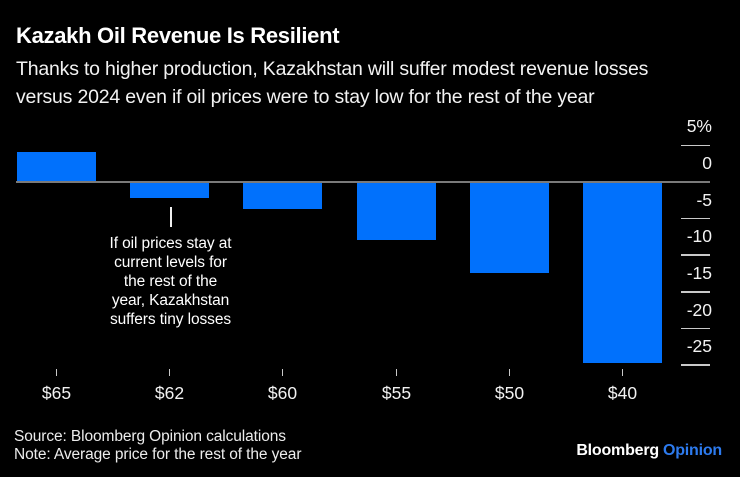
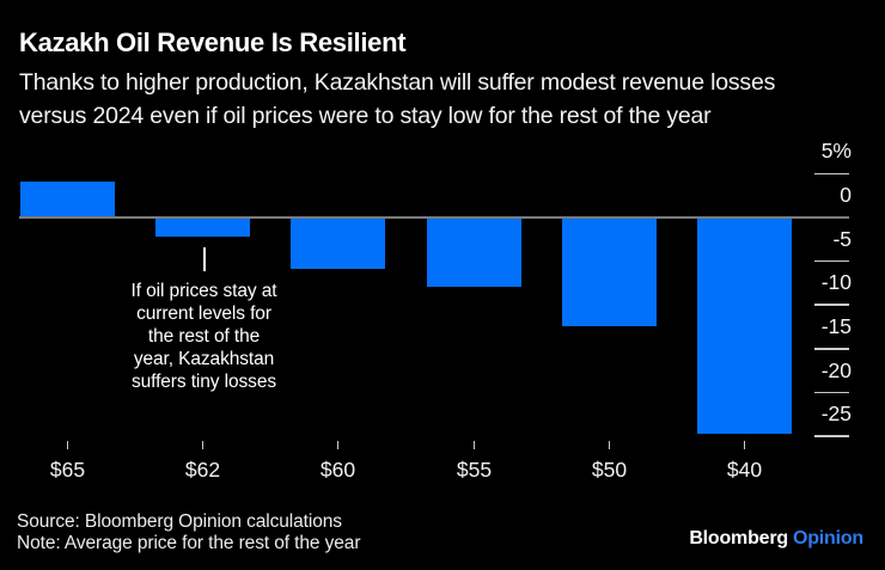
$60: -4% -> -6%
